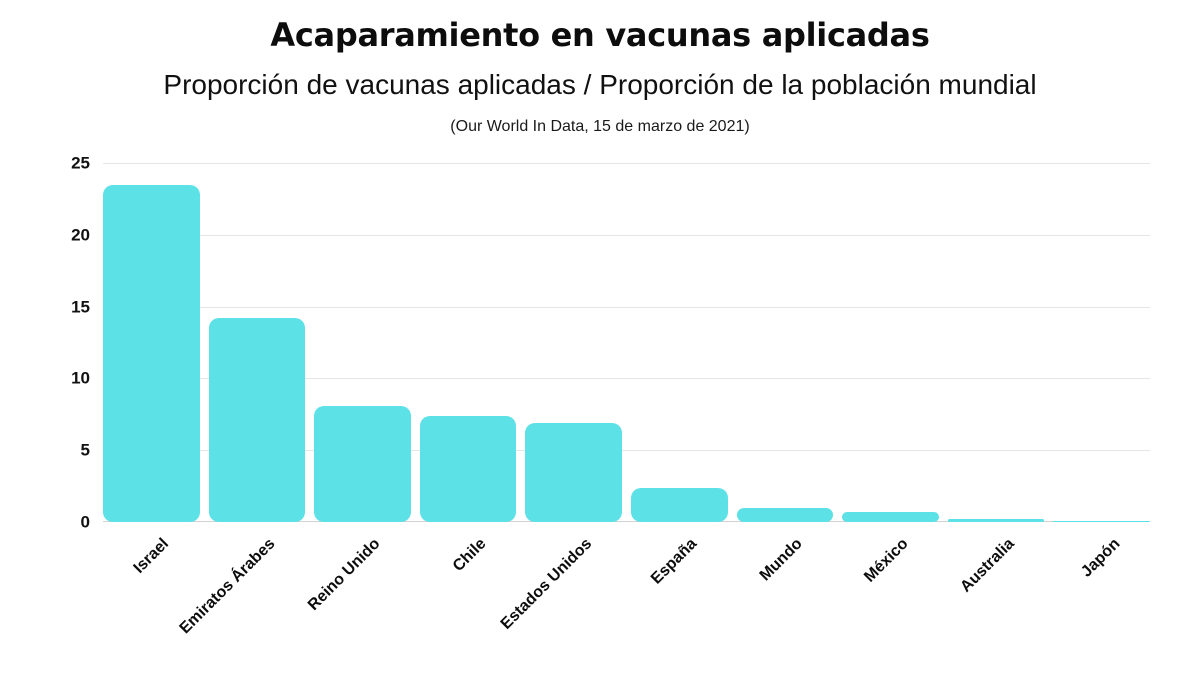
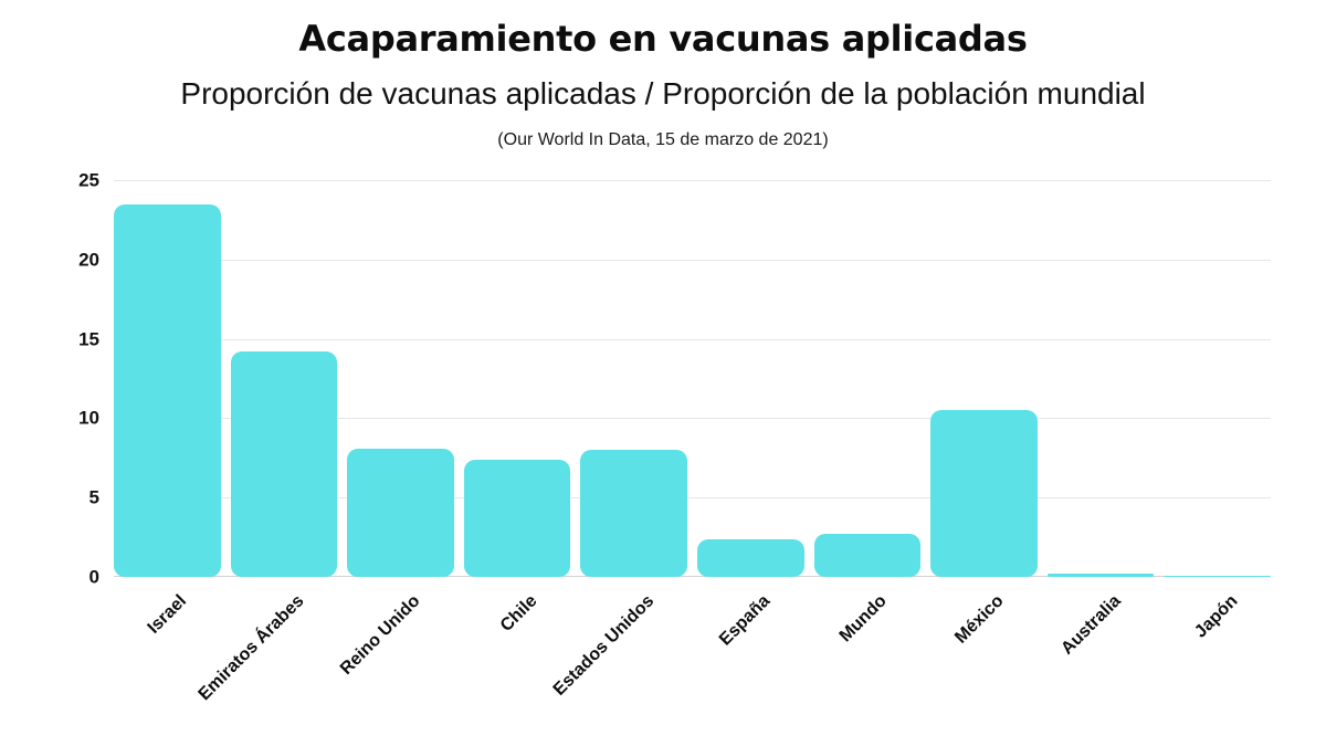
Estados Unidos: 6.9 -> 8.0
Mundo: 1.0 -> 2.7
México: 0.7 -> 10.5
